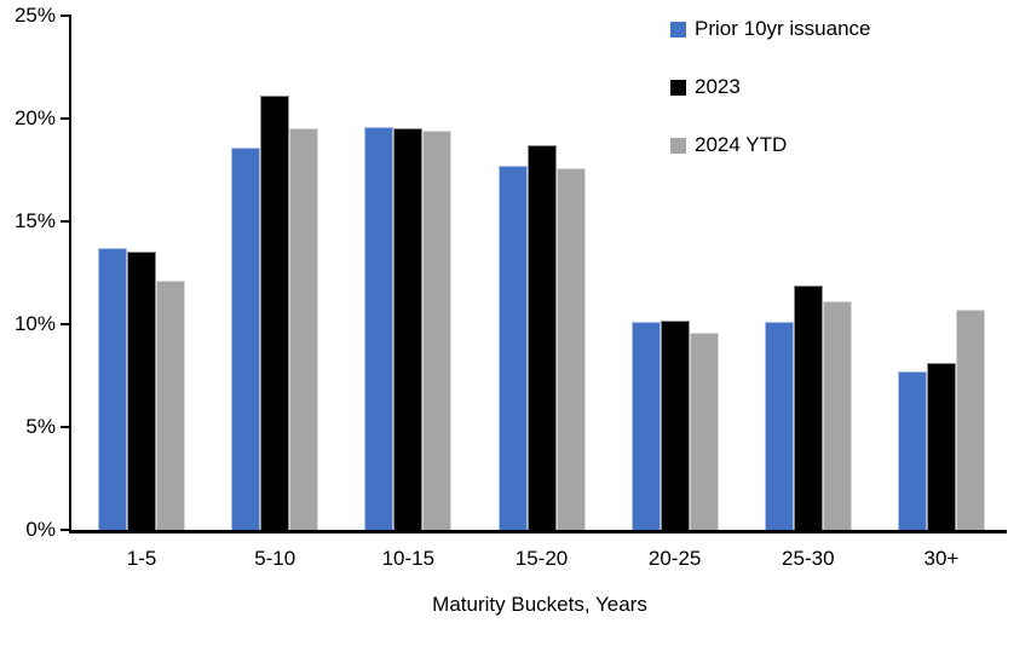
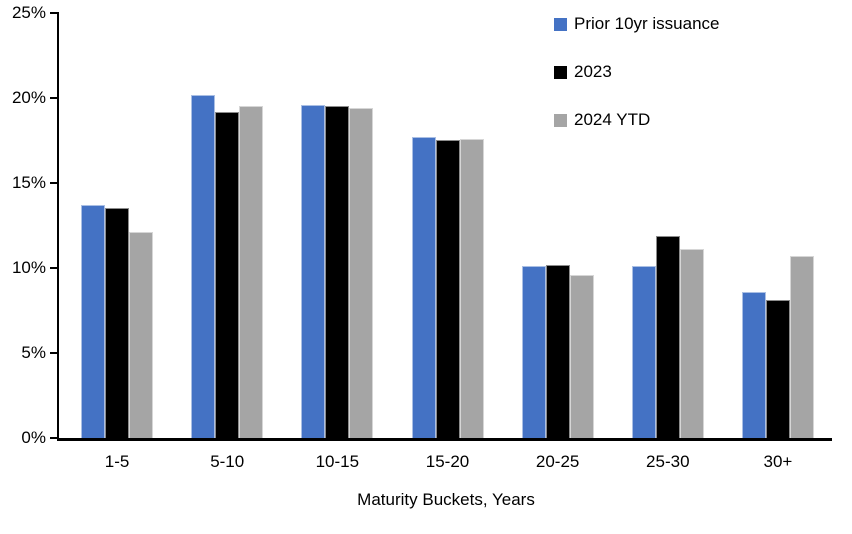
Prior 10yr issuance/5-10: 18.6% -> 20.2%
2023/5-10: 21.1% -> 19.2%
2023/15-20: 18.7% -> 17.5%
Prior 10yr issuance/30+: 7.7% -> 8.6%
